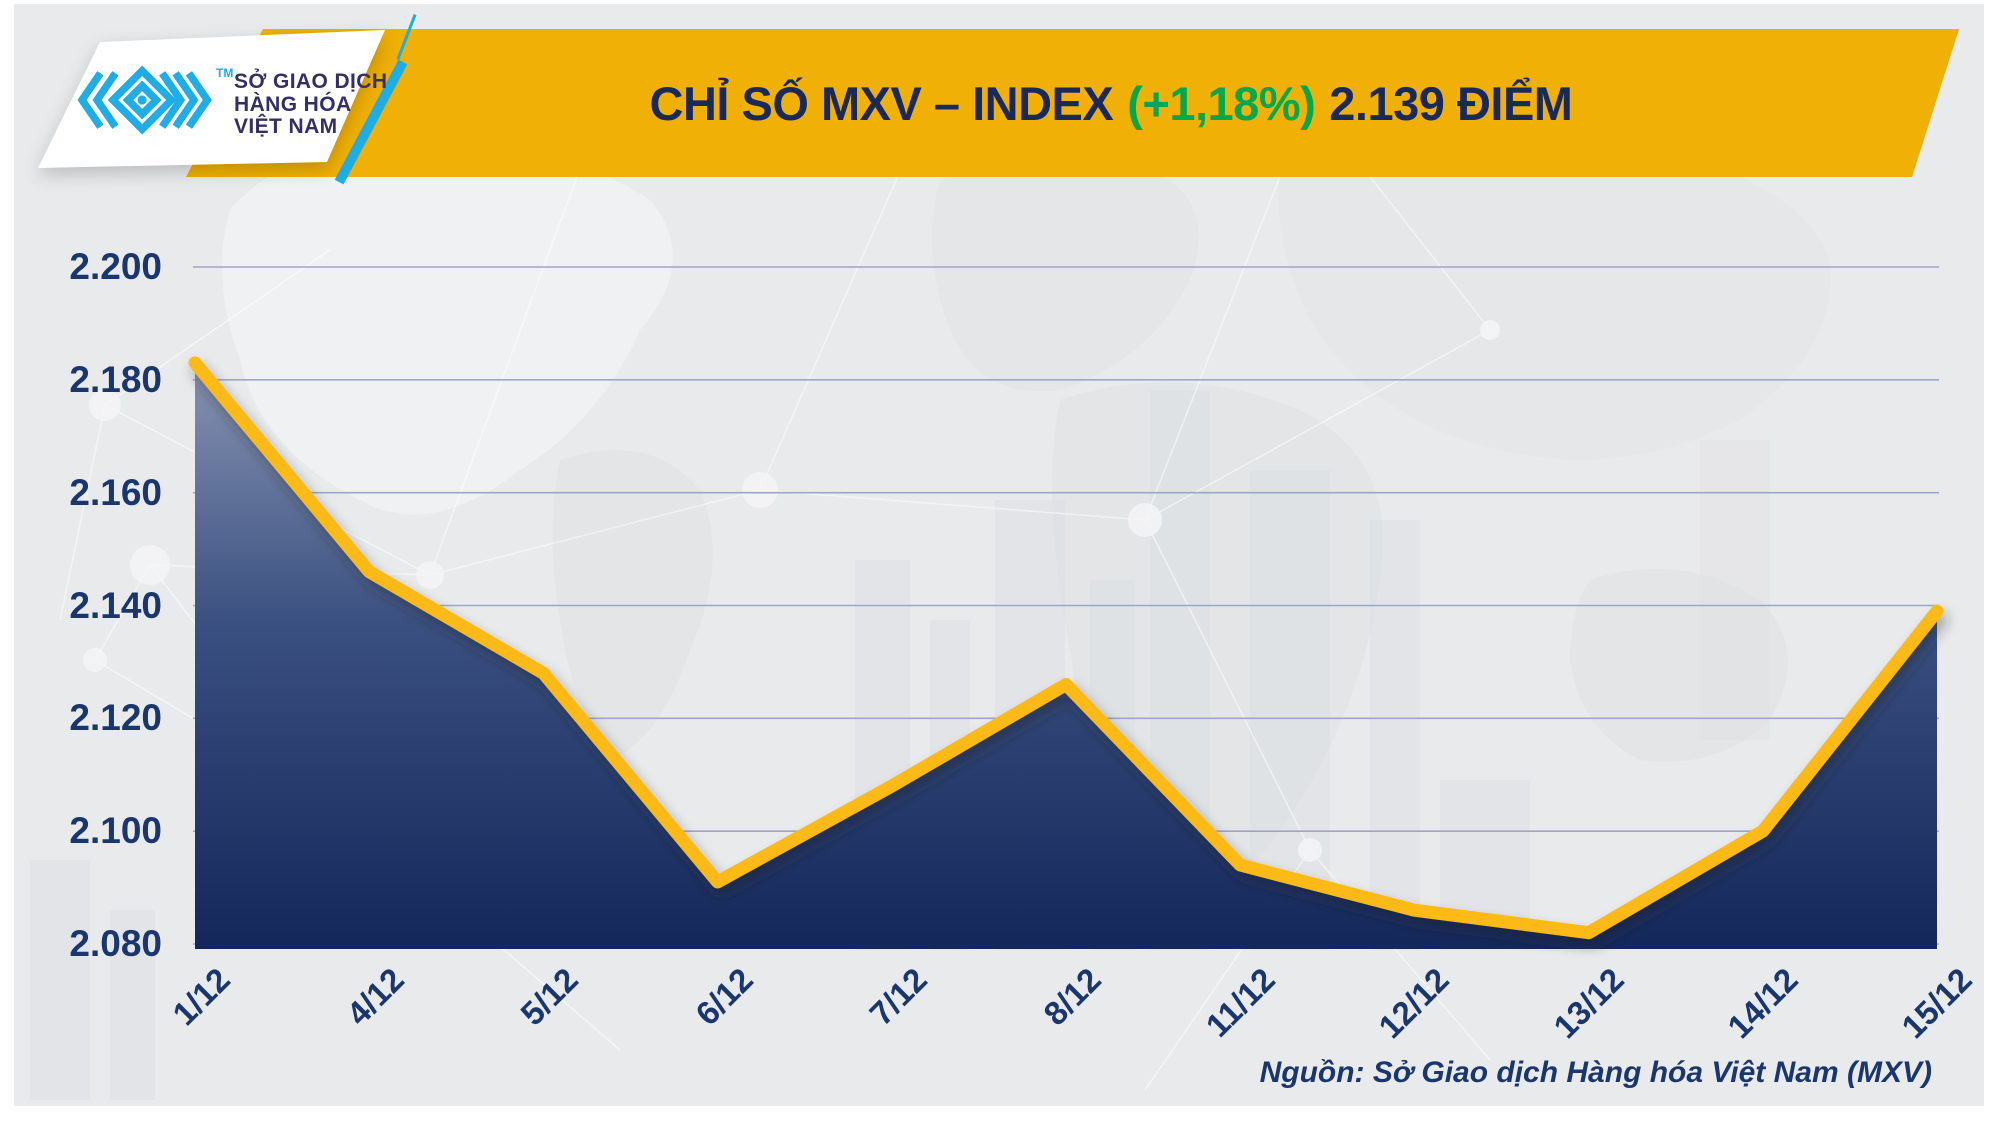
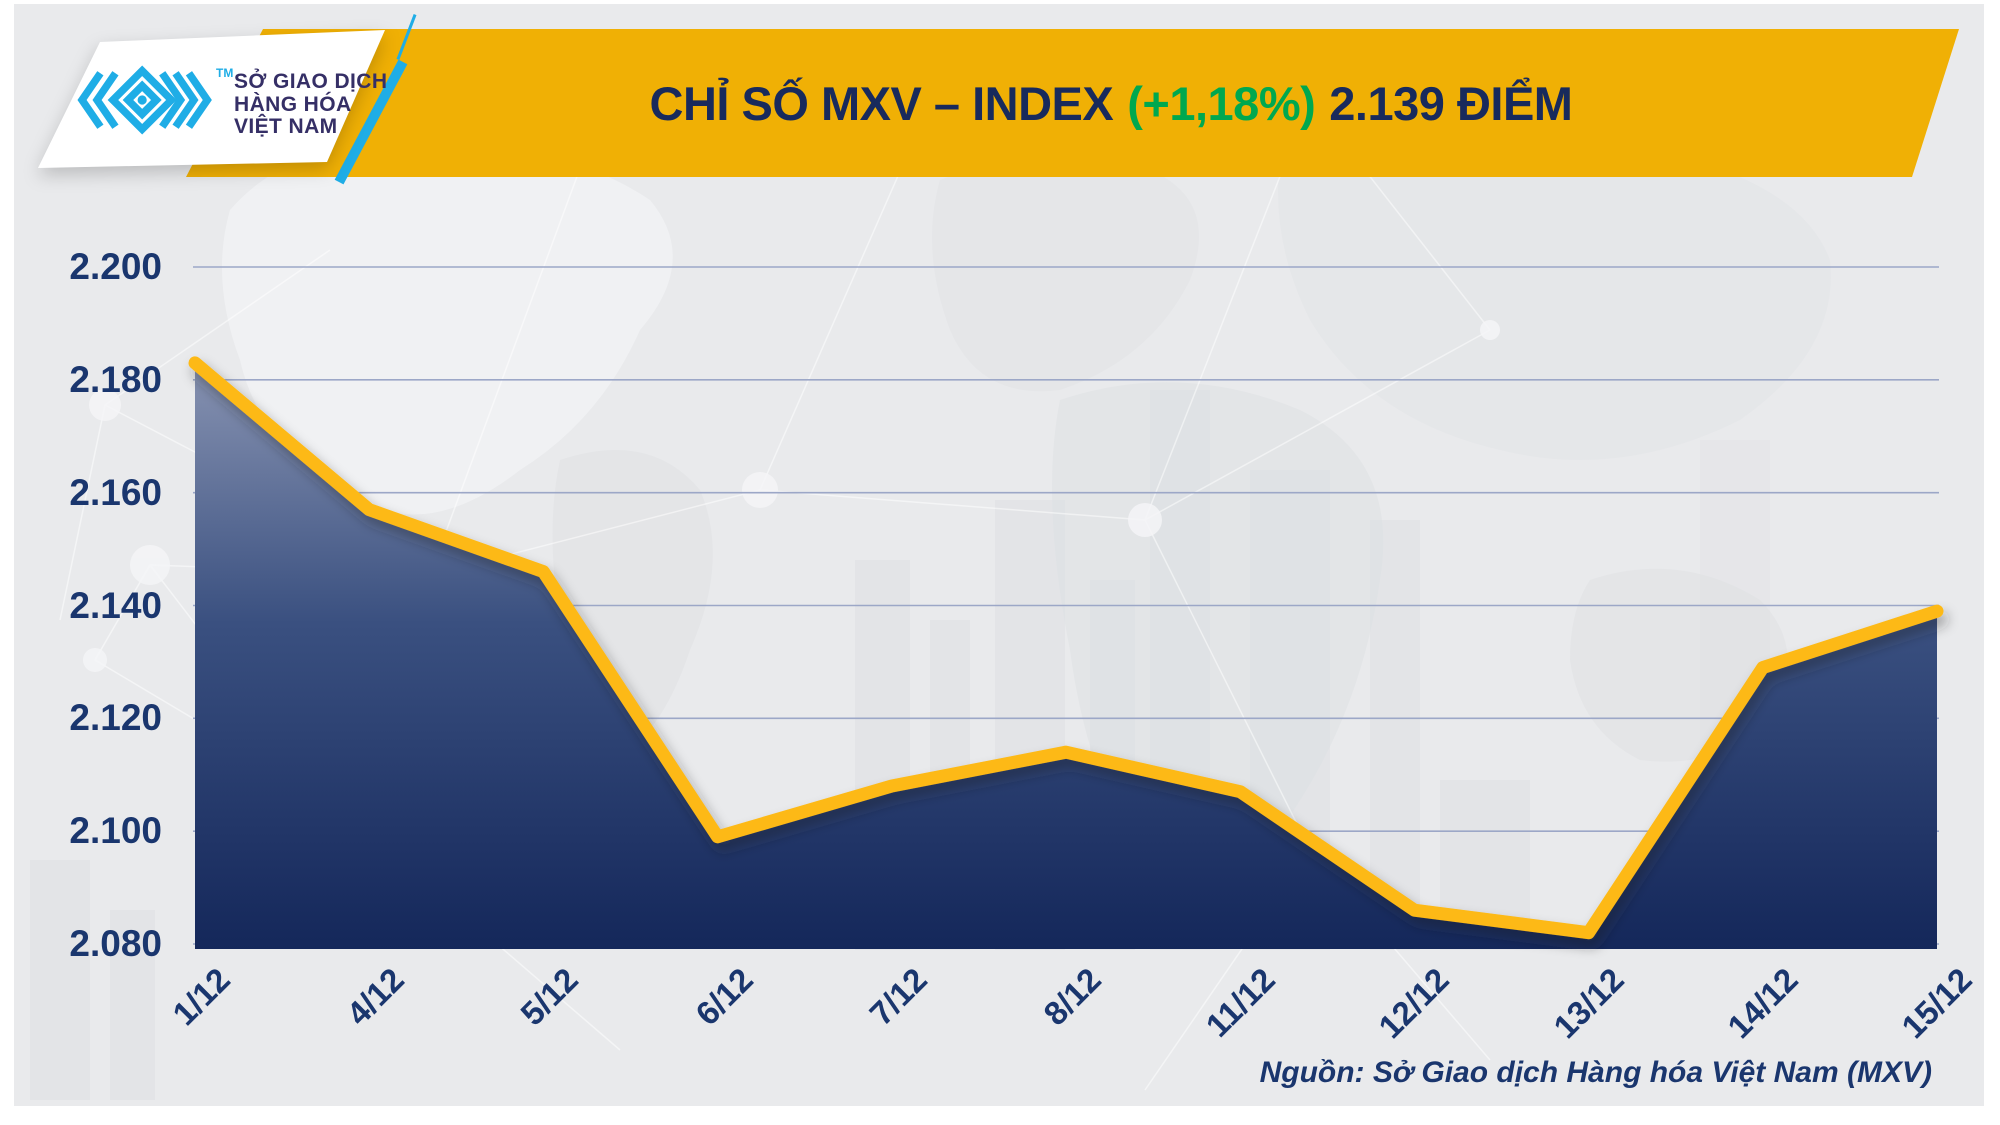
4/12: 2.146 -> 2.157
5/12: 2.128 -> 2.146
6/12: 2.091 -> 2.099
8/12: 2.126 -> 2.114
11/12: 2.094 -> 2.107
14/12: 2.100 -> 2.129
